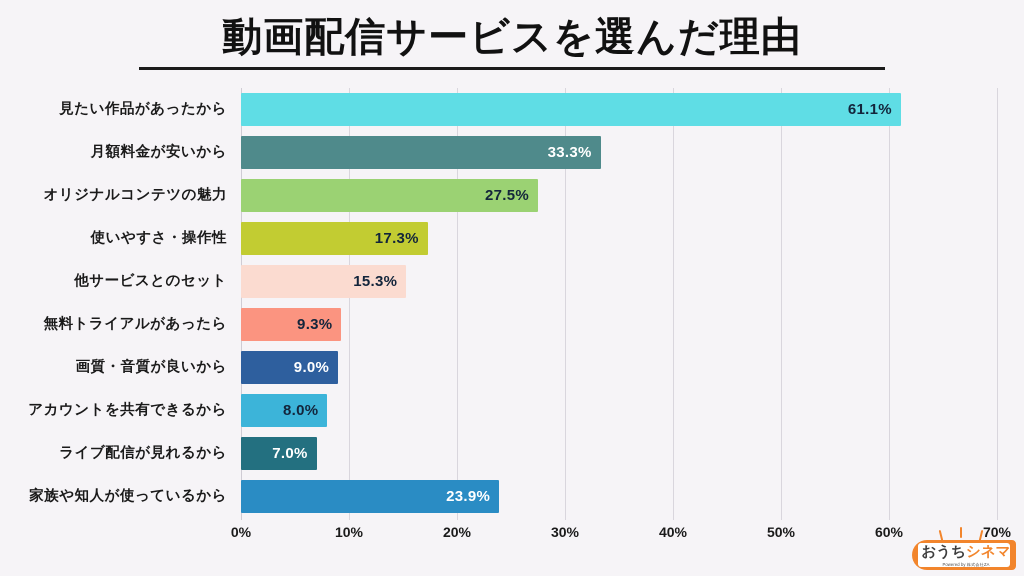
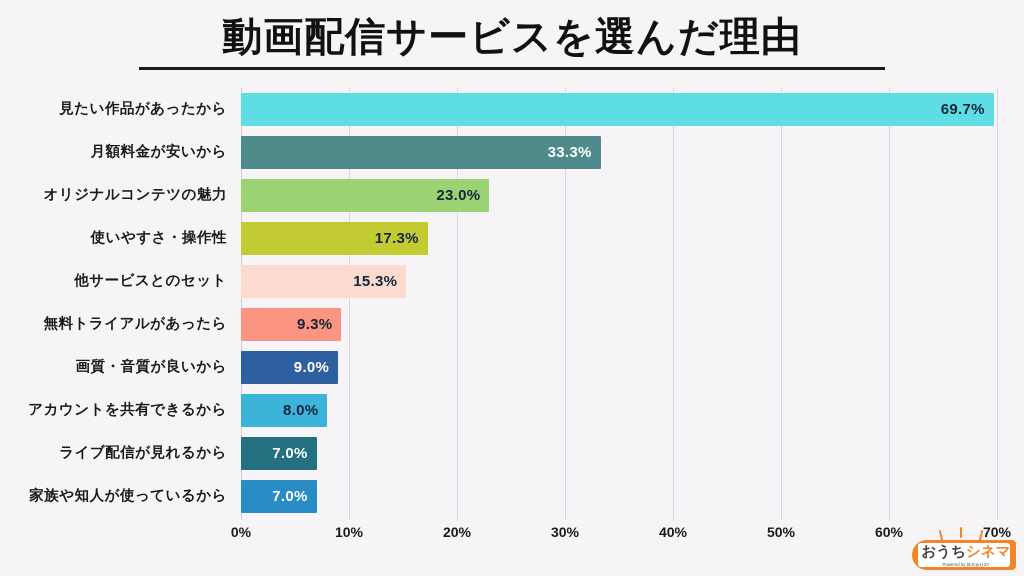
見たい作品があったから: 61.1% -> 69.7%
オリジナルコンテツの魅力: 27.5% -> 23.0%
家族や知人が使っているから: 23.9% -> 7.0%
